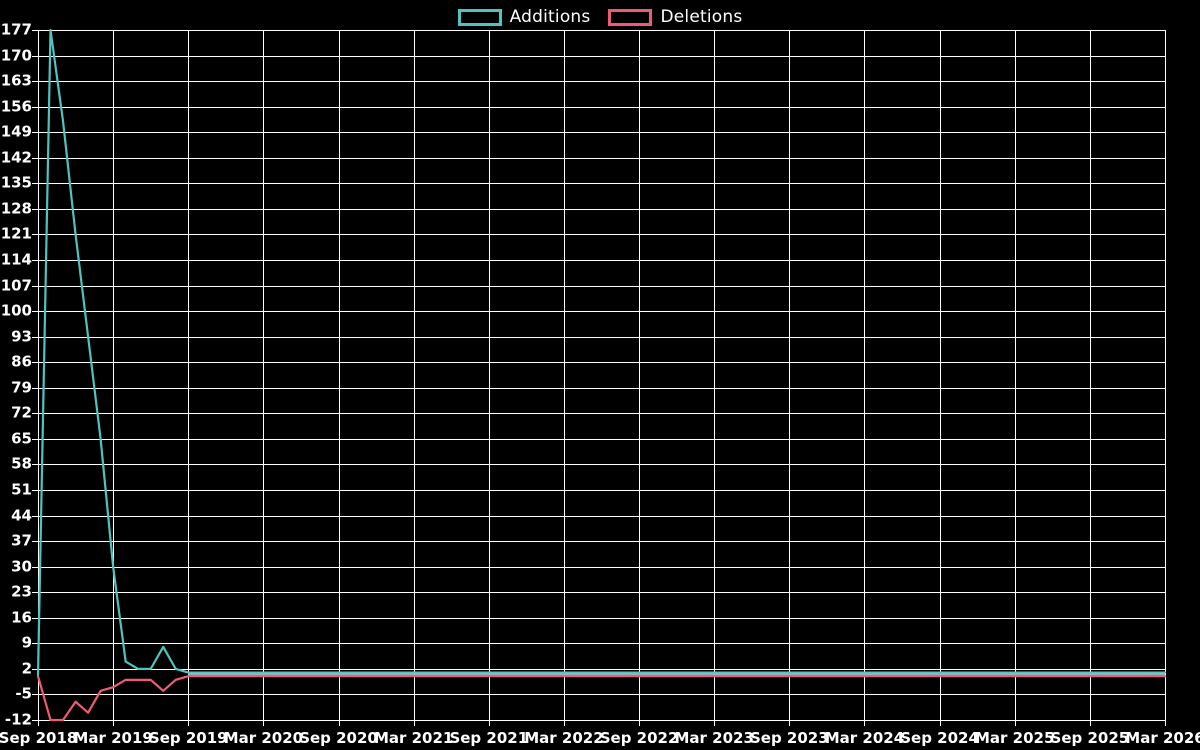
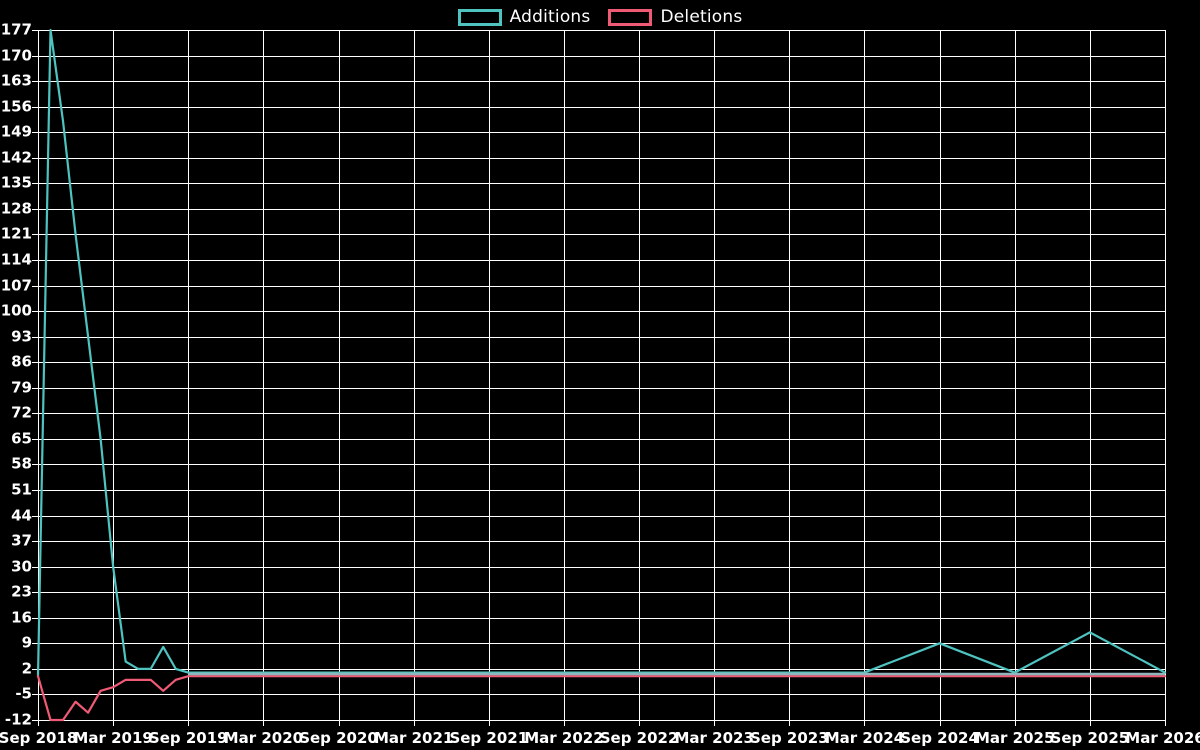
Additions/Sep 2024: 1 -> 9
Additions/Sep 2025: 1 -> 12
